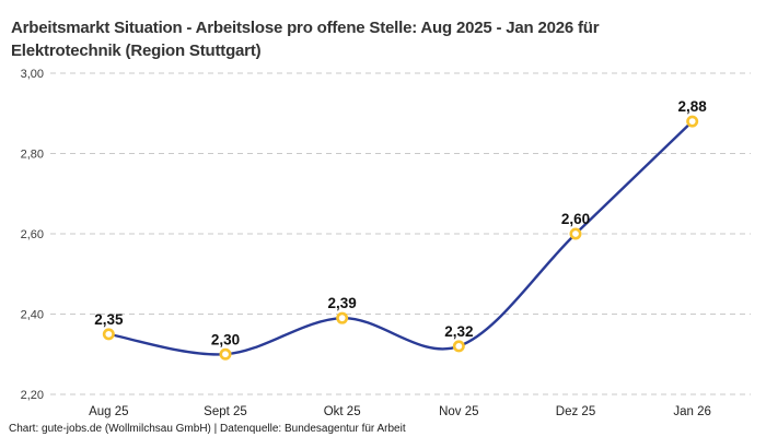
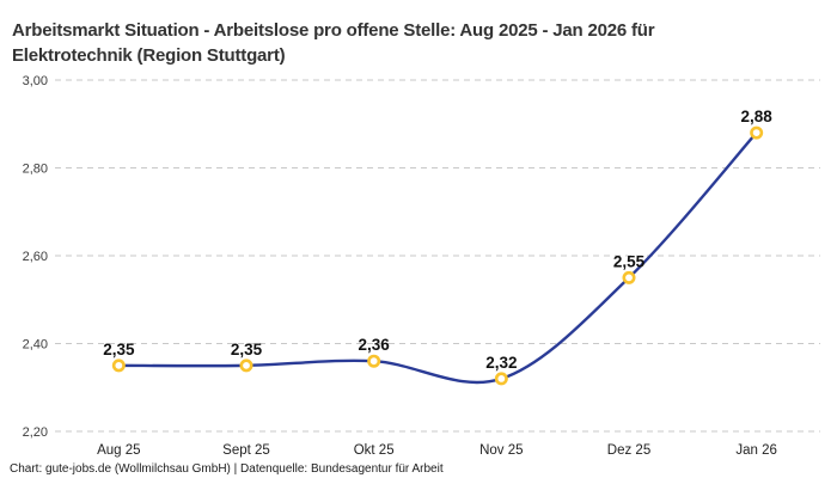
Sept 25: 2,30 -> 2,35
Okt 25: 2,39 -> 2,36
Dez 25: 2,60 -> 2,55
